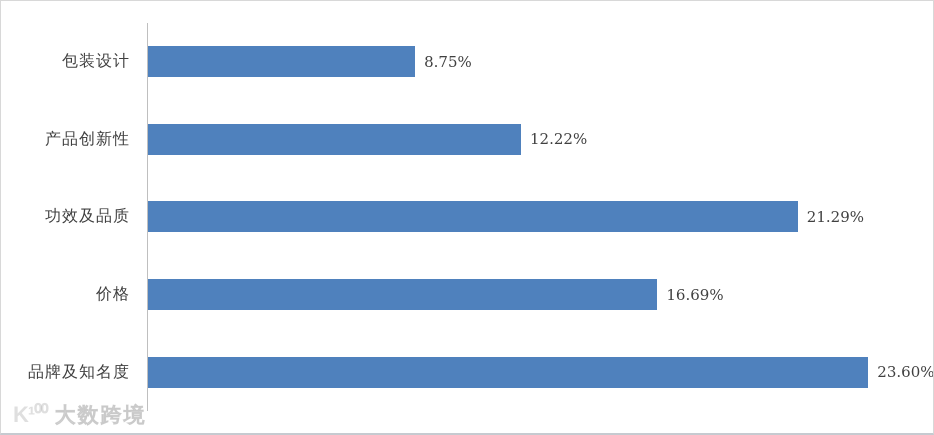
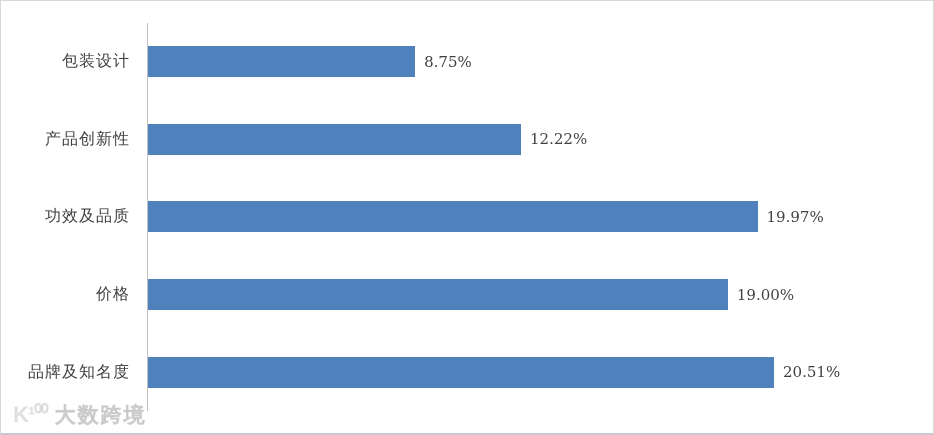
功效及品质: 21.29% -> 19.97%
价格: 16.69% -> 19.00%
品牌及知名度: 23.60% -> 20.51%
